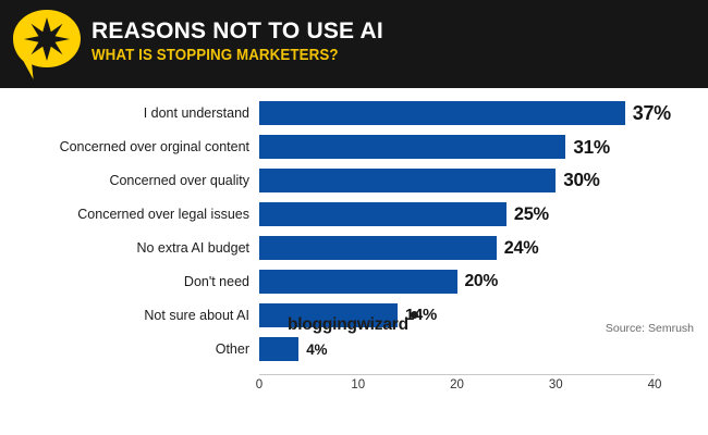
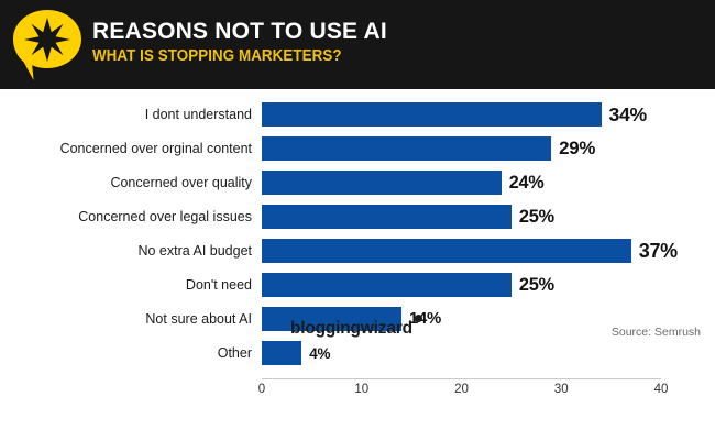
I dont understand: 37% -> 34%
Concerned over orginal content: 31% -> 29%
Concerned over quality: 30% -> 24%
No extra AI budget: 24% -> 37%
Don't need: 20% -> 25%
